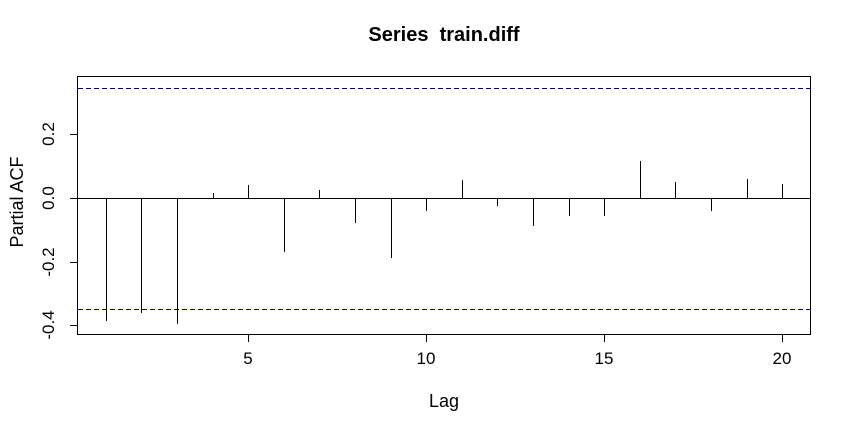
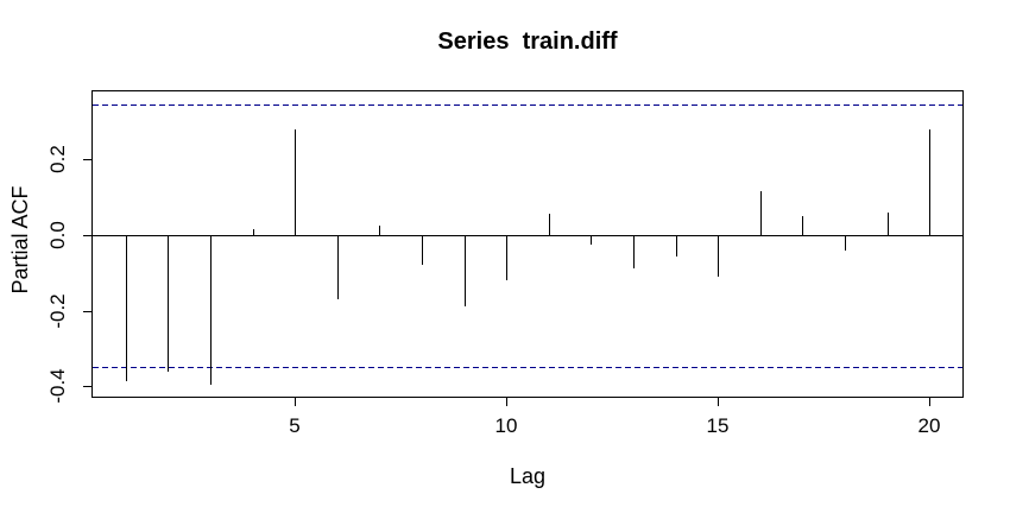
5: 0.04 -> 0.28
10: -0.04 -> -0.12
15: -0.06 -> -0.11
20: 0.04 -> 0.28
